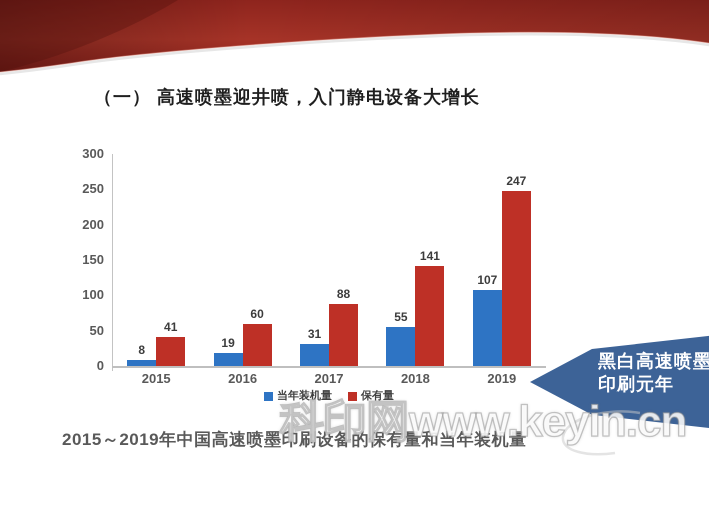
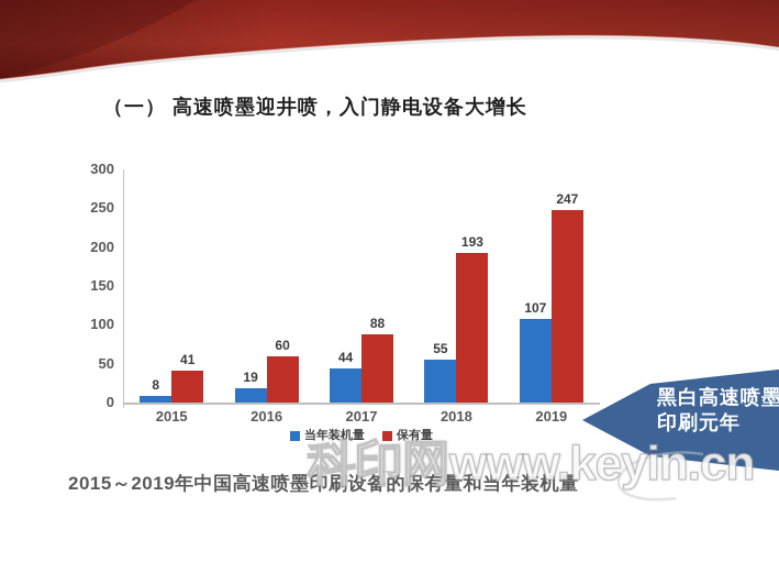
当年装机量/2017: 31 -> 44
保有量/2018: 141 -> 193
